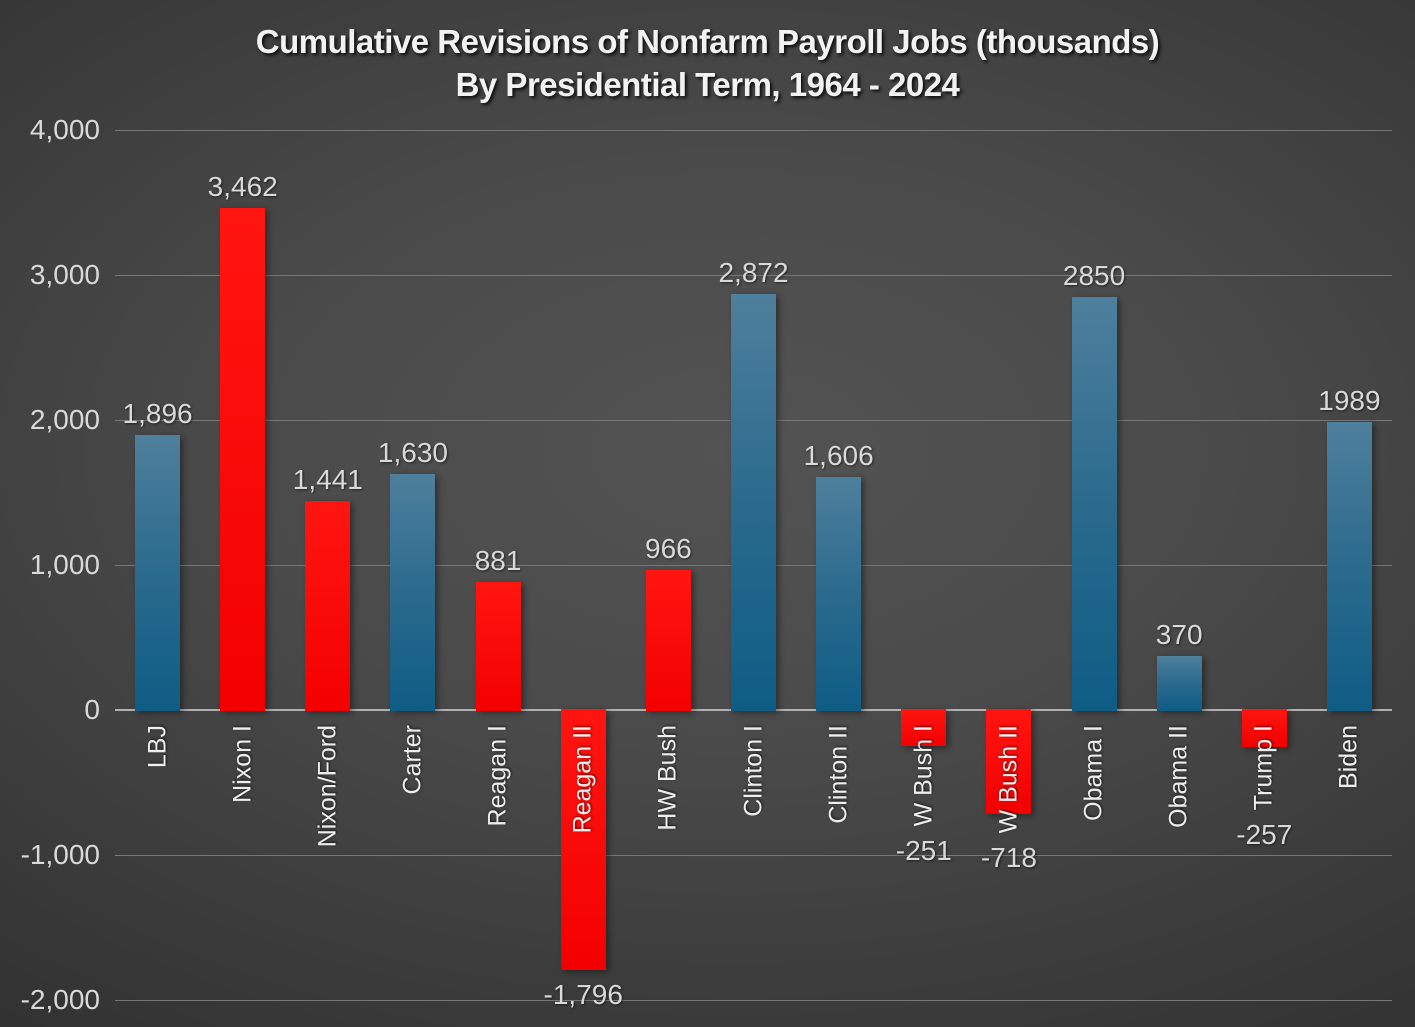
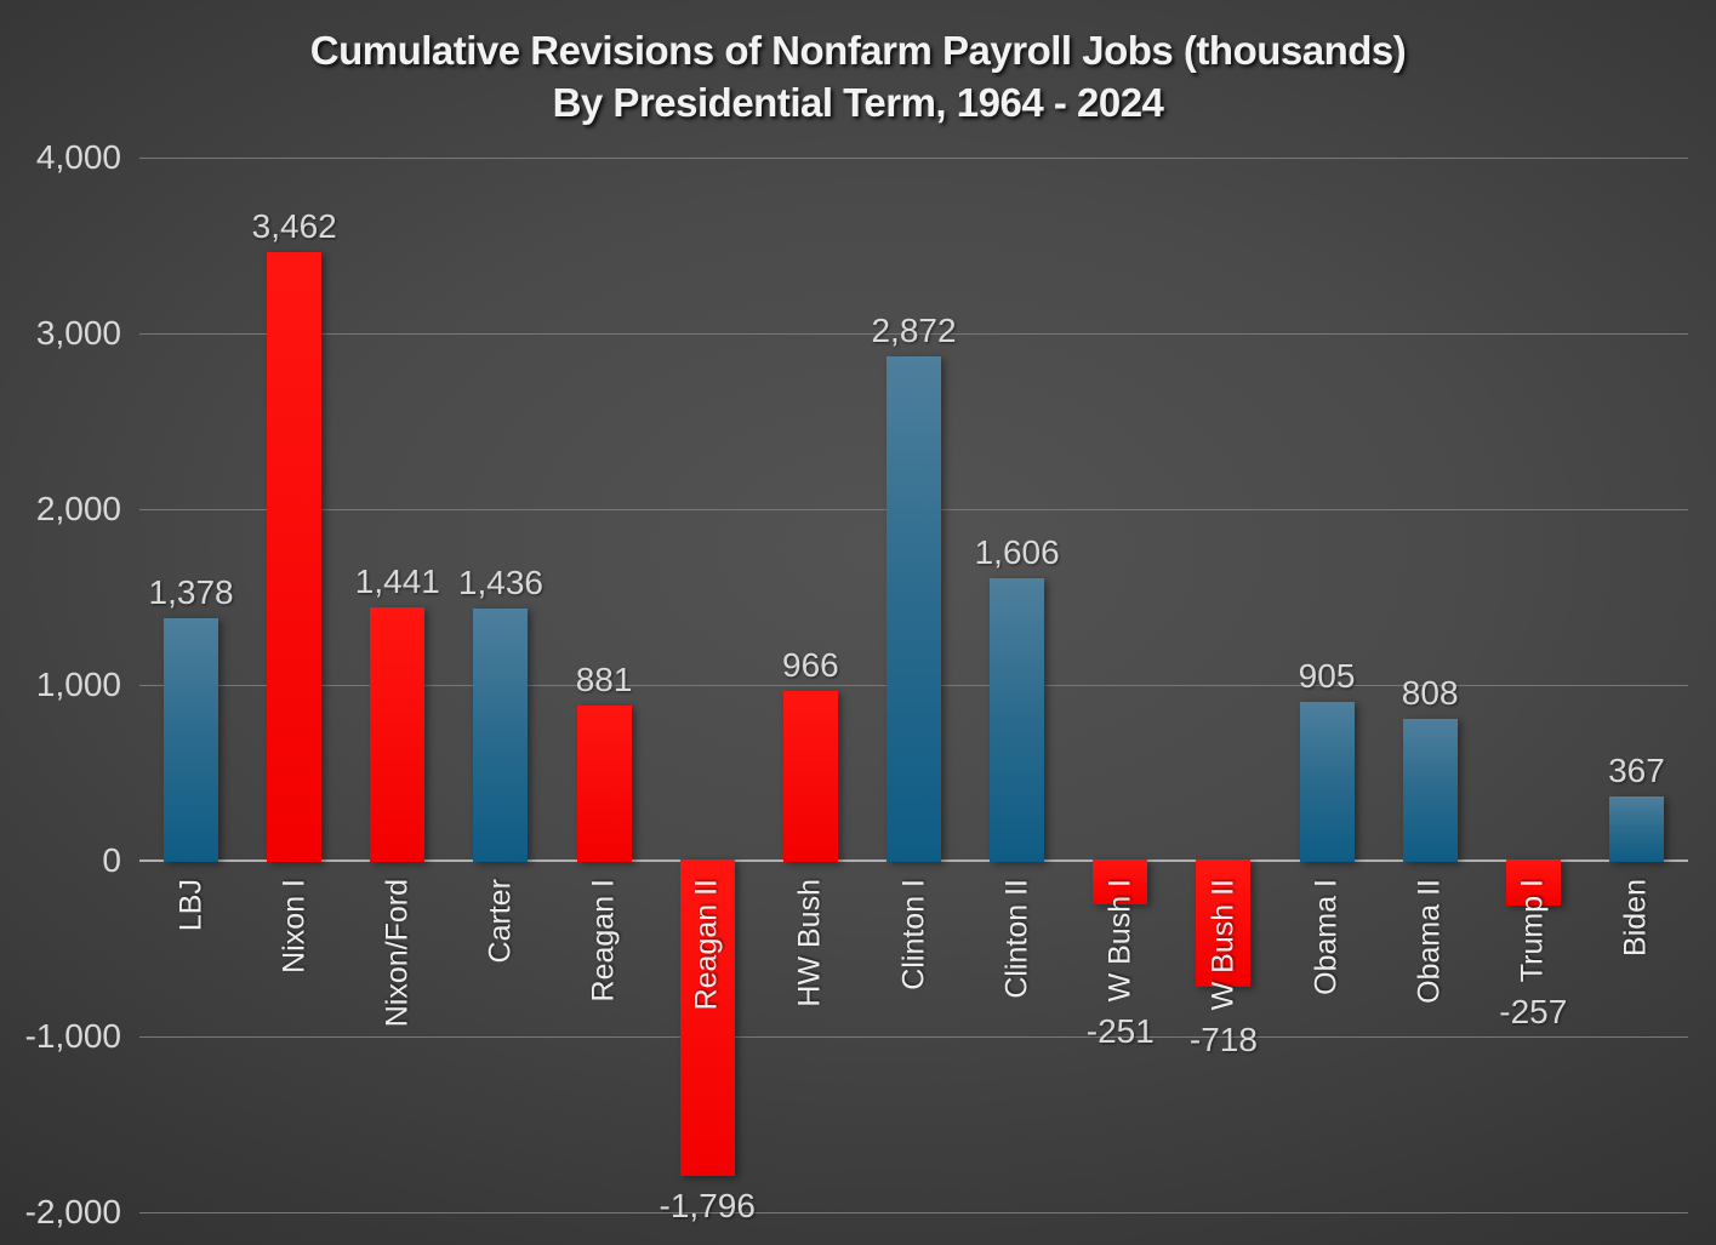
LBJ: 1,896 -> 1,378
Carter: 1,630 -> 1,436
Obama I: 2850 -> 905
Obama II: 370 -> 808
Biden: 1989 -> 367
